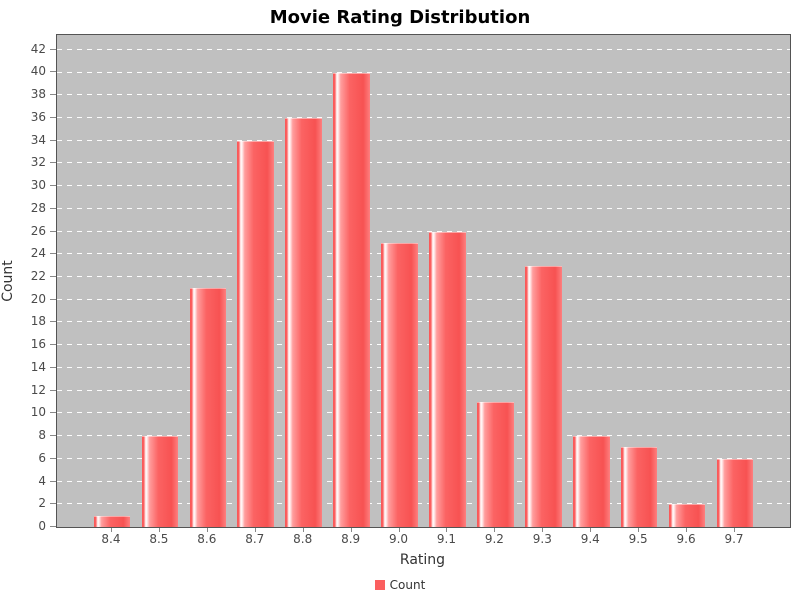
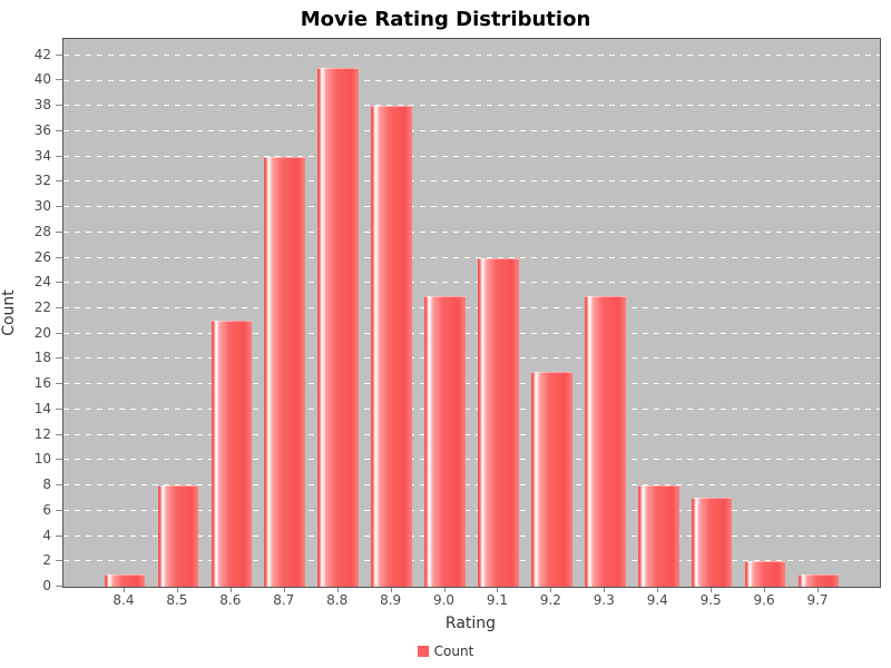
8.8: 36 -> 41
8.9: 40 -> 38
9.0: 25 -> 23
9.2: 11 -> 17
9.7: 6 -> 1
